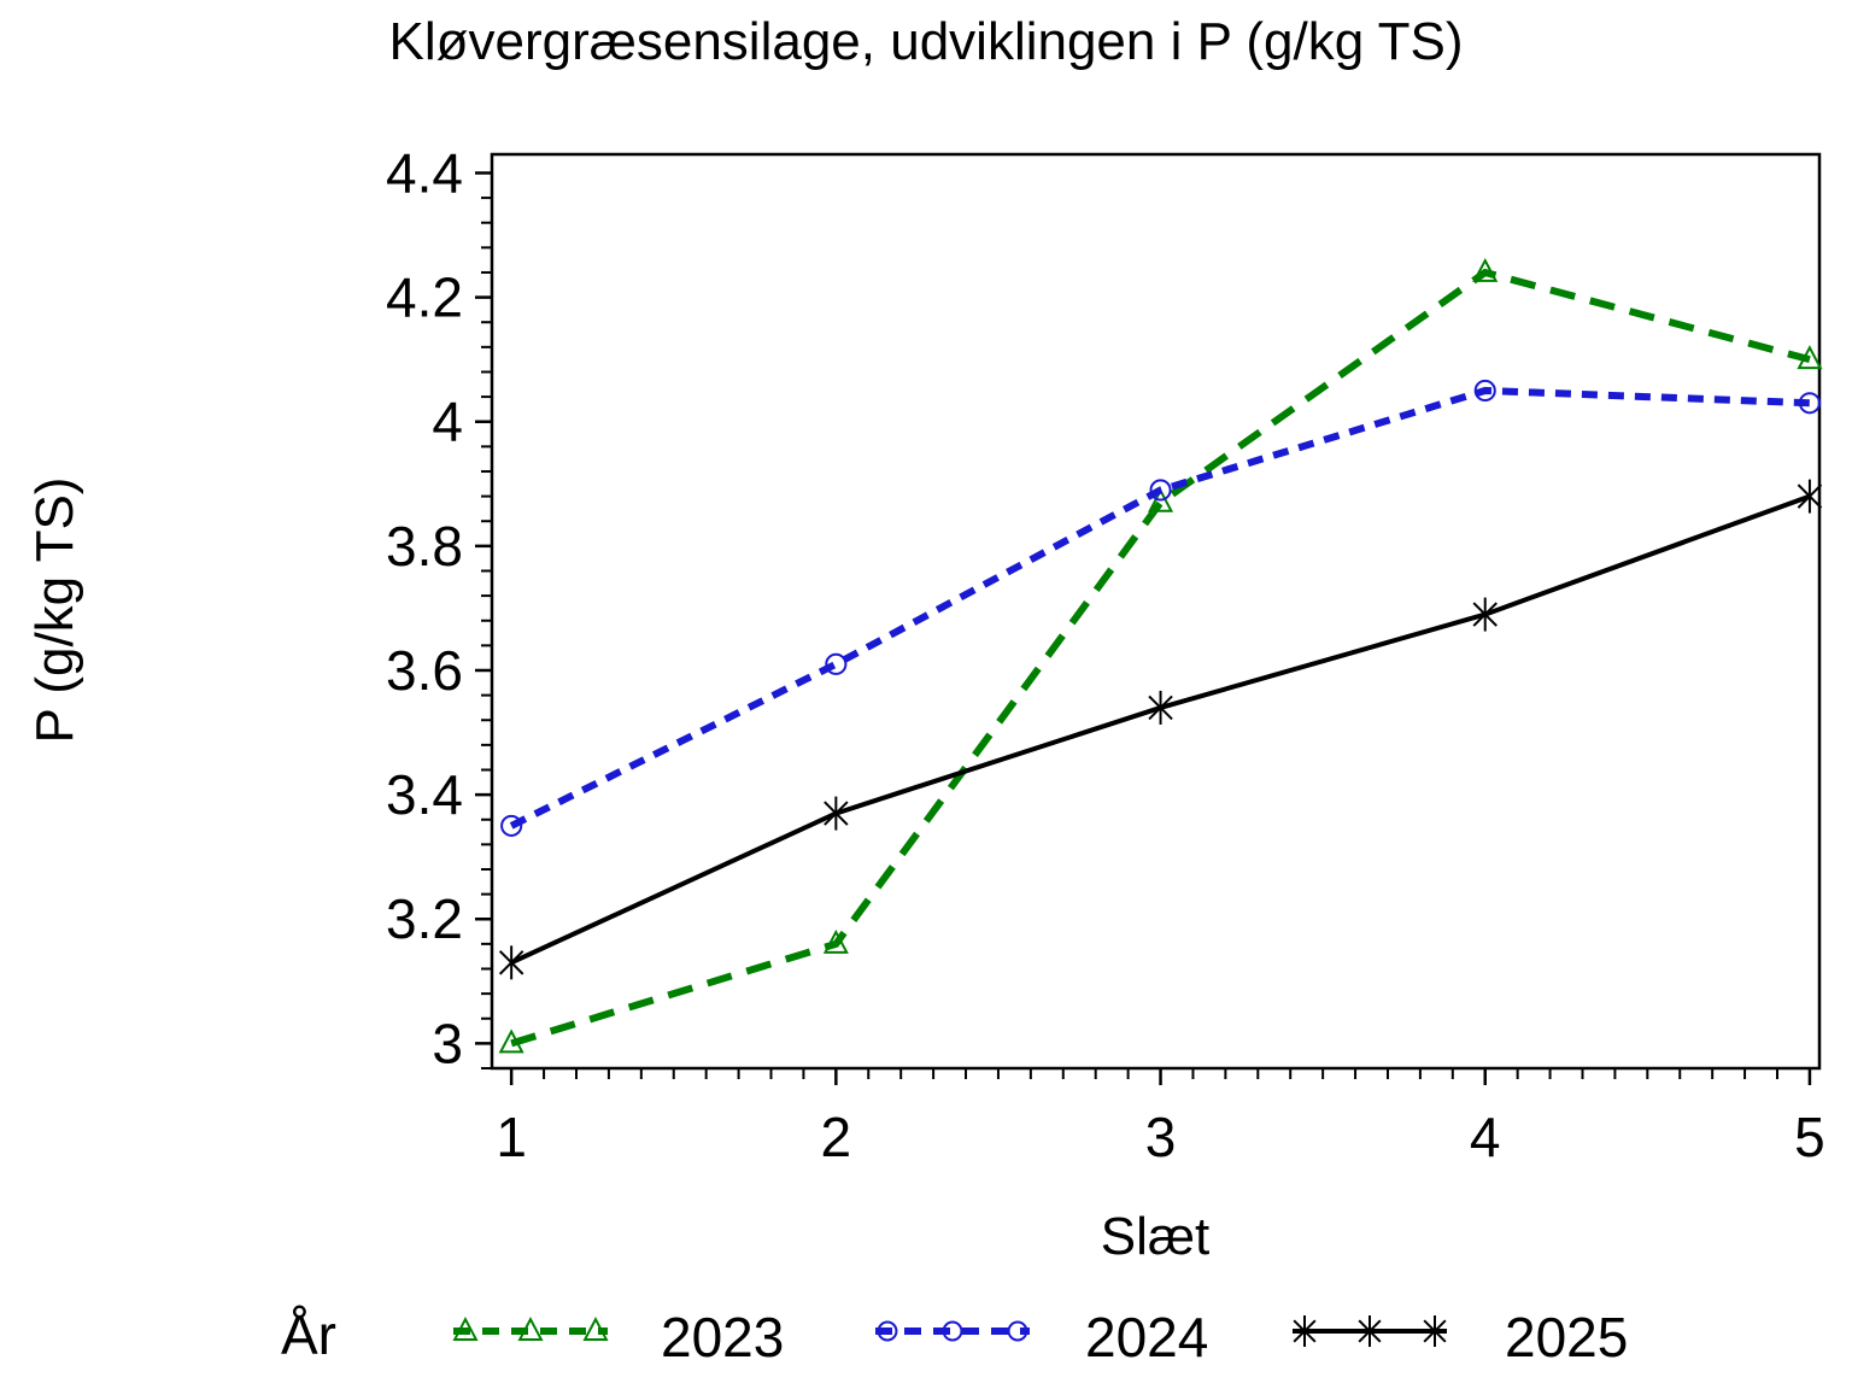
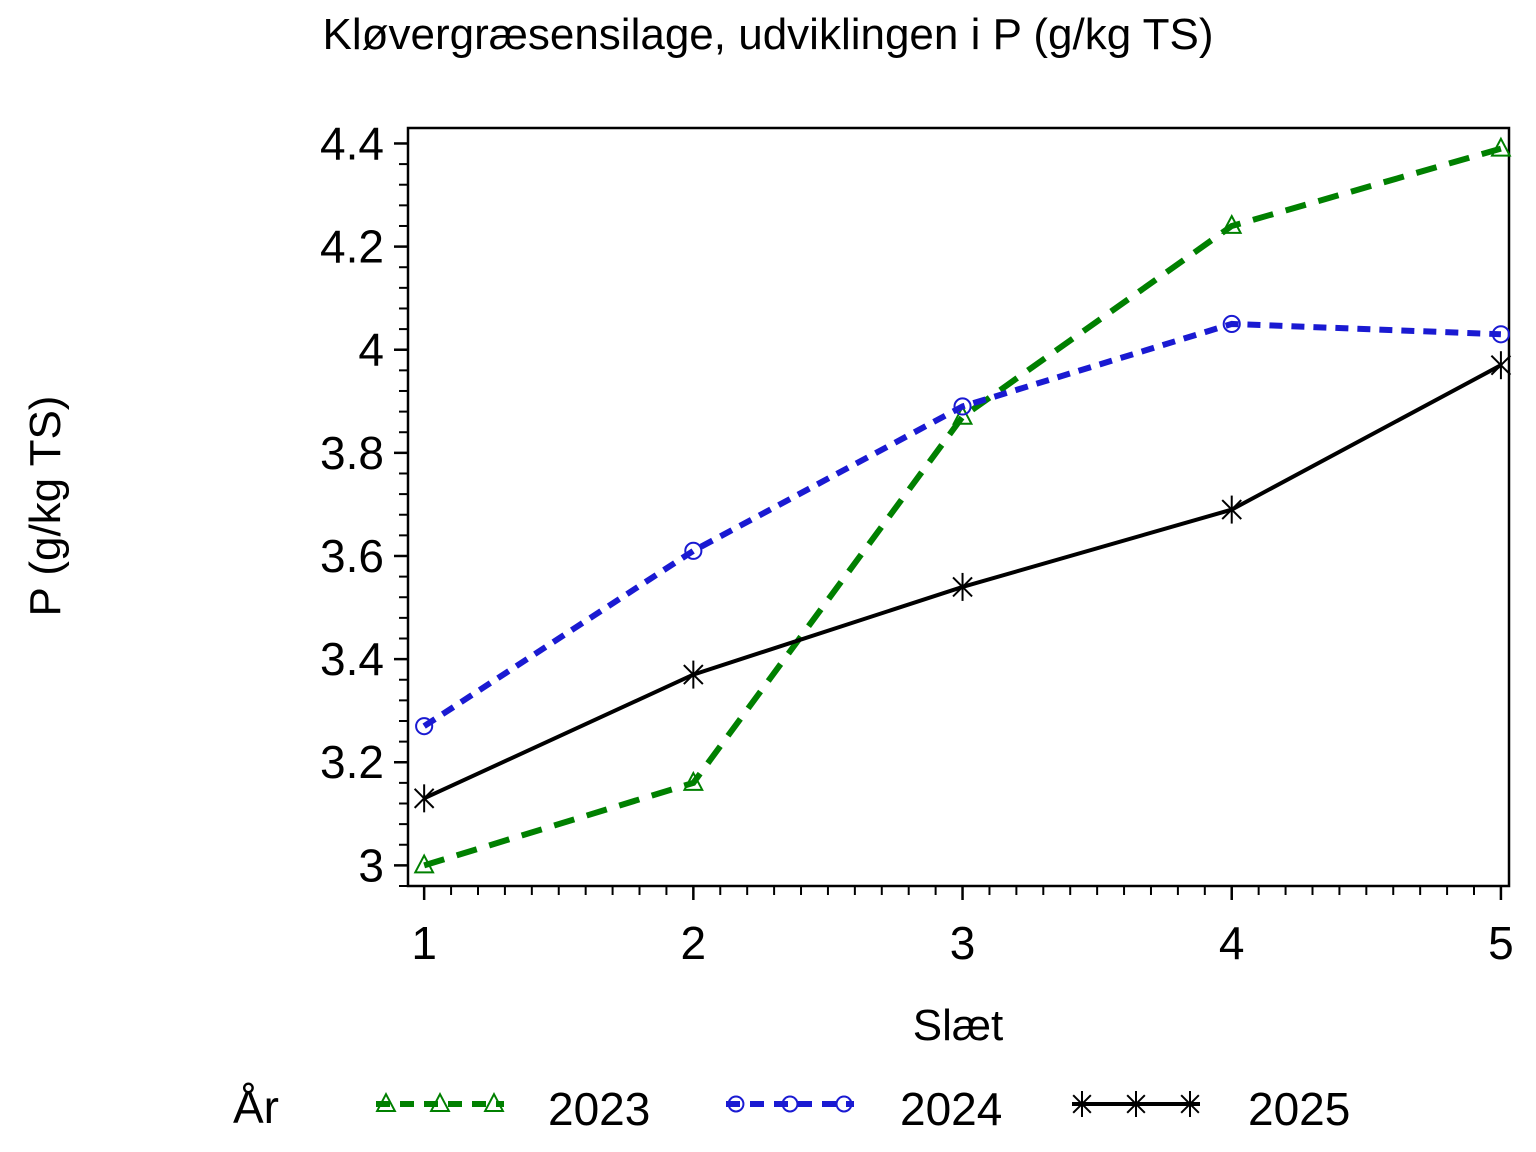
2024/1: 3.35 -> 3.27
2023/5: 4.10 -> 4.39
2025/5: 3.88 -> 3.97
